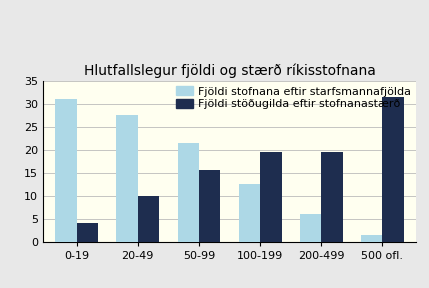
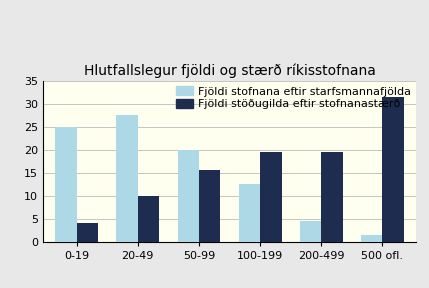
Fjöldi stofnana eftir starfsmannafjölda/0-19: 31.0 -> 25.0
Fjöldi stofnana eftir starfsmannafjölda/50-99: 21.5 -> 20.0
Fjöldi stofnana eftir starfsmannafjölda/200-499: 6.0 -> 4.5
